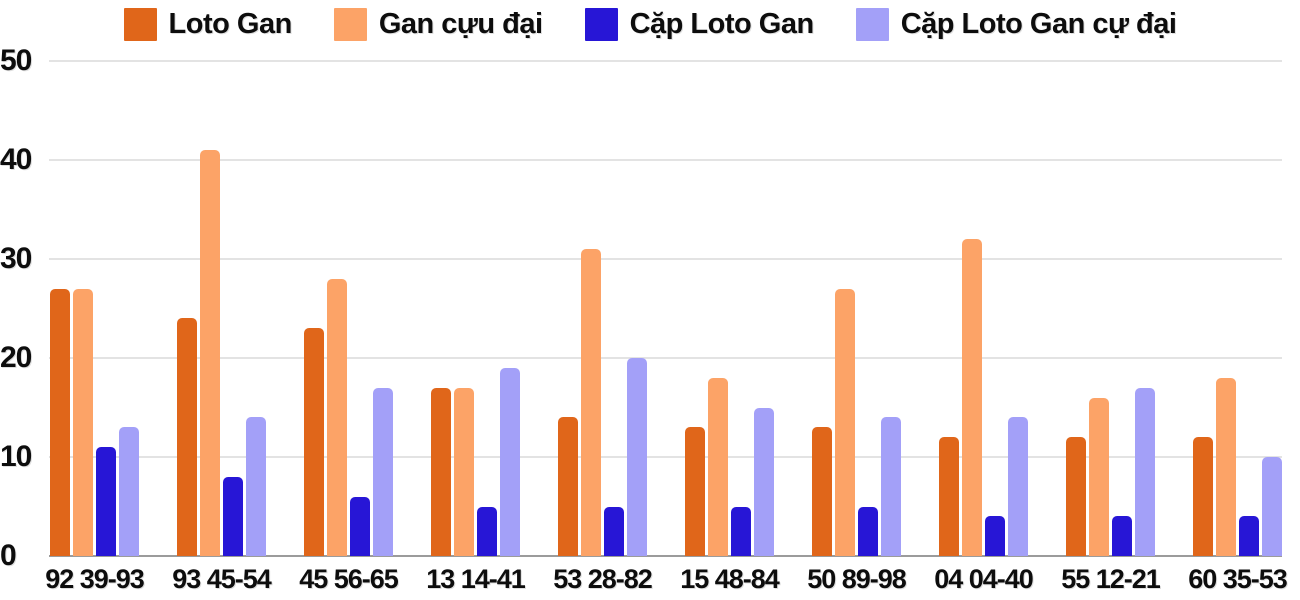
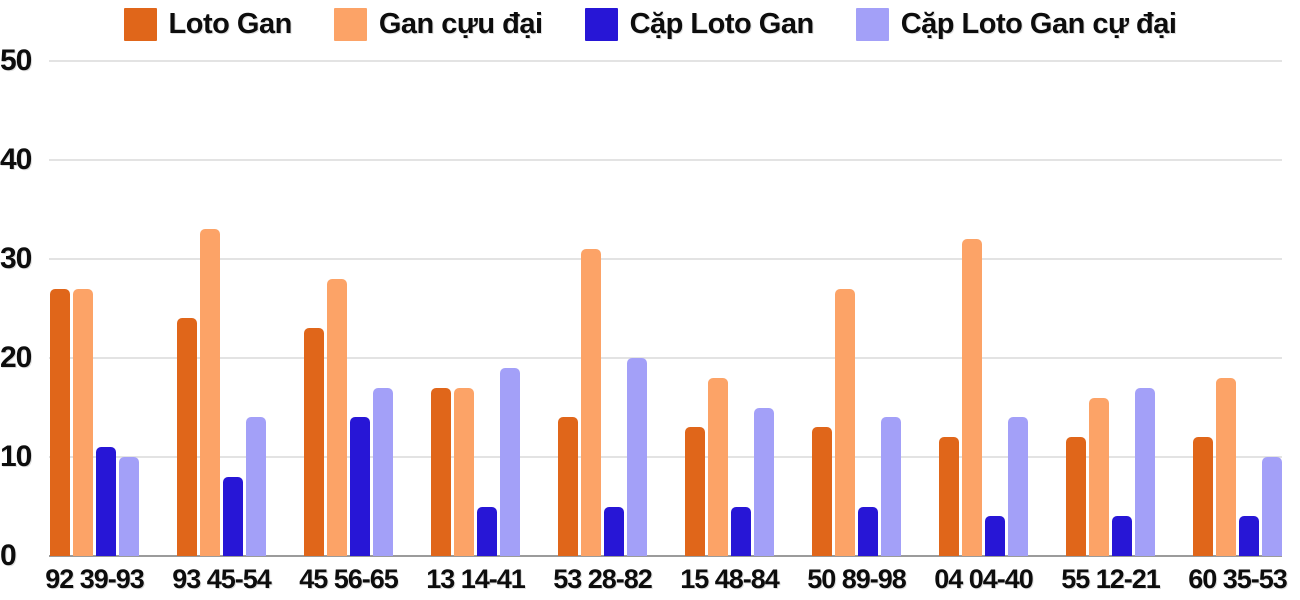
Cặp Loto Gan cự đại/92 39-93: 13 -> 10
Gan cựu đại/93 45-54: 41 -> 33
Cặp Loto Gan/45 56-65: 6 -> 14
